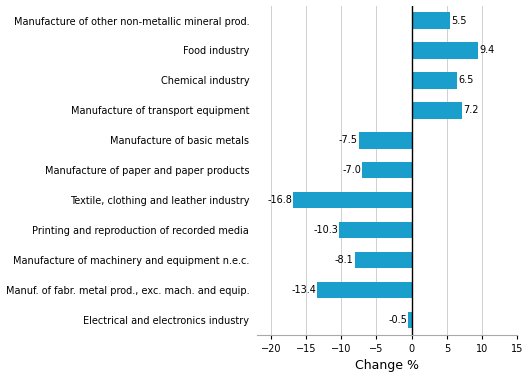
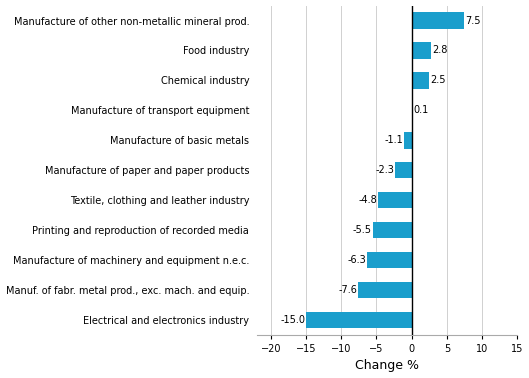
Manufacture of other non-metallic mineral prod.: 5.5 -> 7.5
Food industry: 9.4 -> 2.8
Chemical industry: 6.5 -> 2.5
Manufacture of transport equipment: 7.2 -> 0.1
Manufacture of basic metals: -7.5 -> -1.1
Manufacture of paper and paper products: -7.0 -> -2.3
Textile, clothing and leather industry: -16.8 -> -4.8
Printing and reproduction of recorded media: -10.3 -> -5.5
Manufacture of machinery and equipment n.e.c.: -8.1 -> -6.3
Manuf. of fabr. metal prod., exc. mach. and equip.: -13.4 -> -7.6
Electrical and electronics industry: -0.5 -> -15.0
